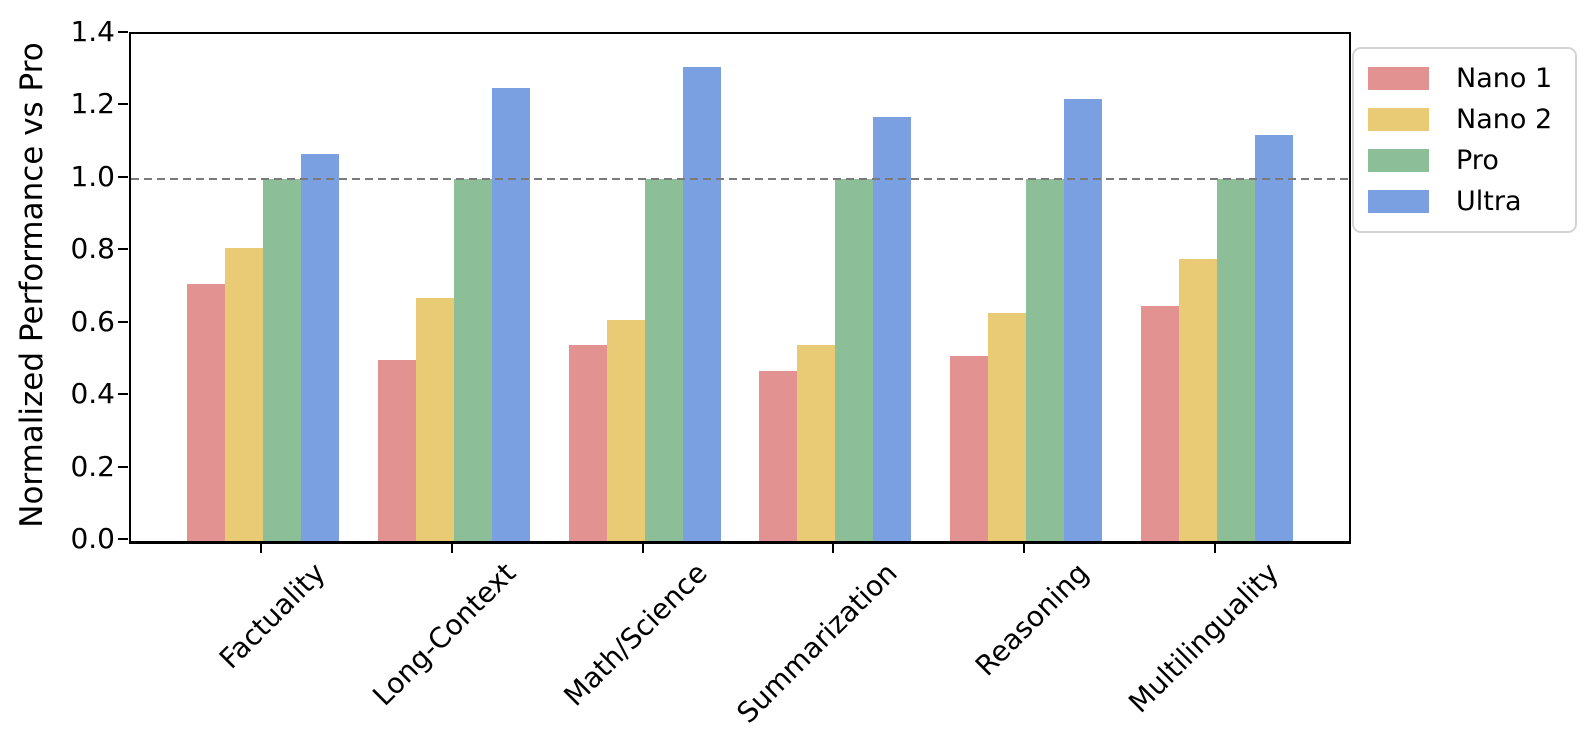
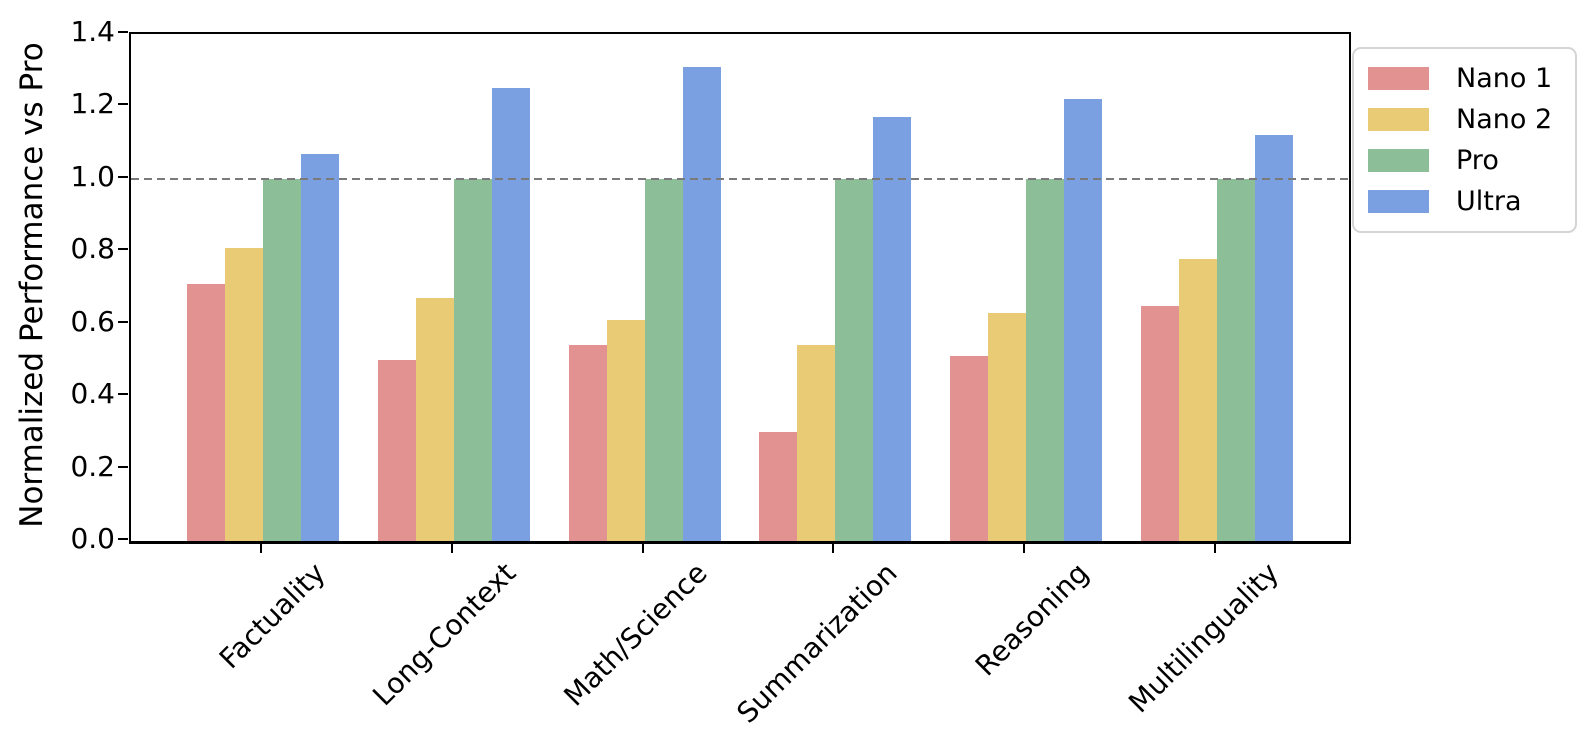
Nano 1/Summarization: 0.47 -> 0.30
